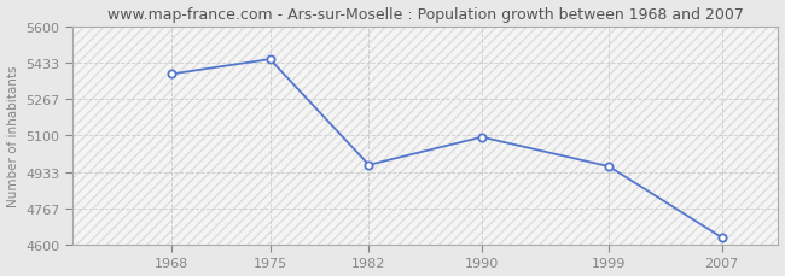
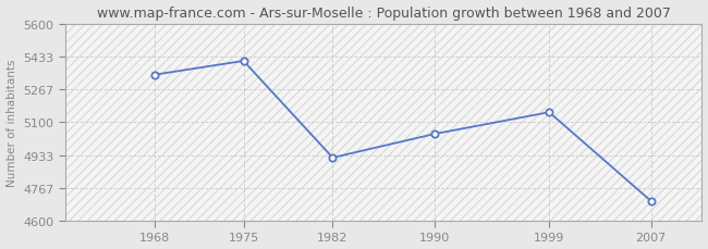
1968: 5380 -> 5340
1975: 5450 -> 5410
1982: 4960 -> 4920
1990: 5090 -> 5040
1999: 4960 -> 5150
2007: 4630 -> 4700
